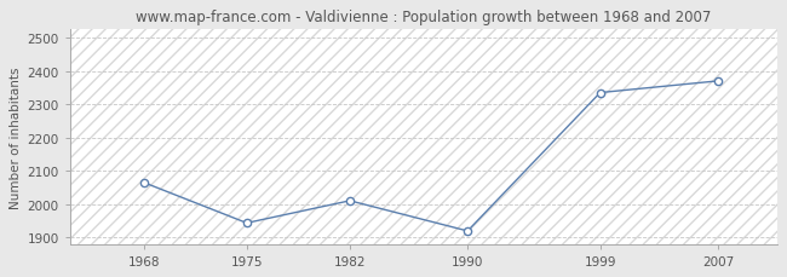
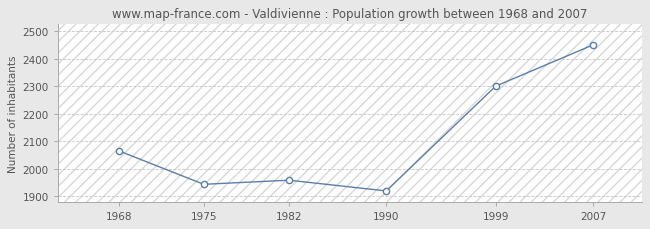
1982: 2010 -> 1958
1999: 2335 -> 2300
2007: 2370 -> 2450
